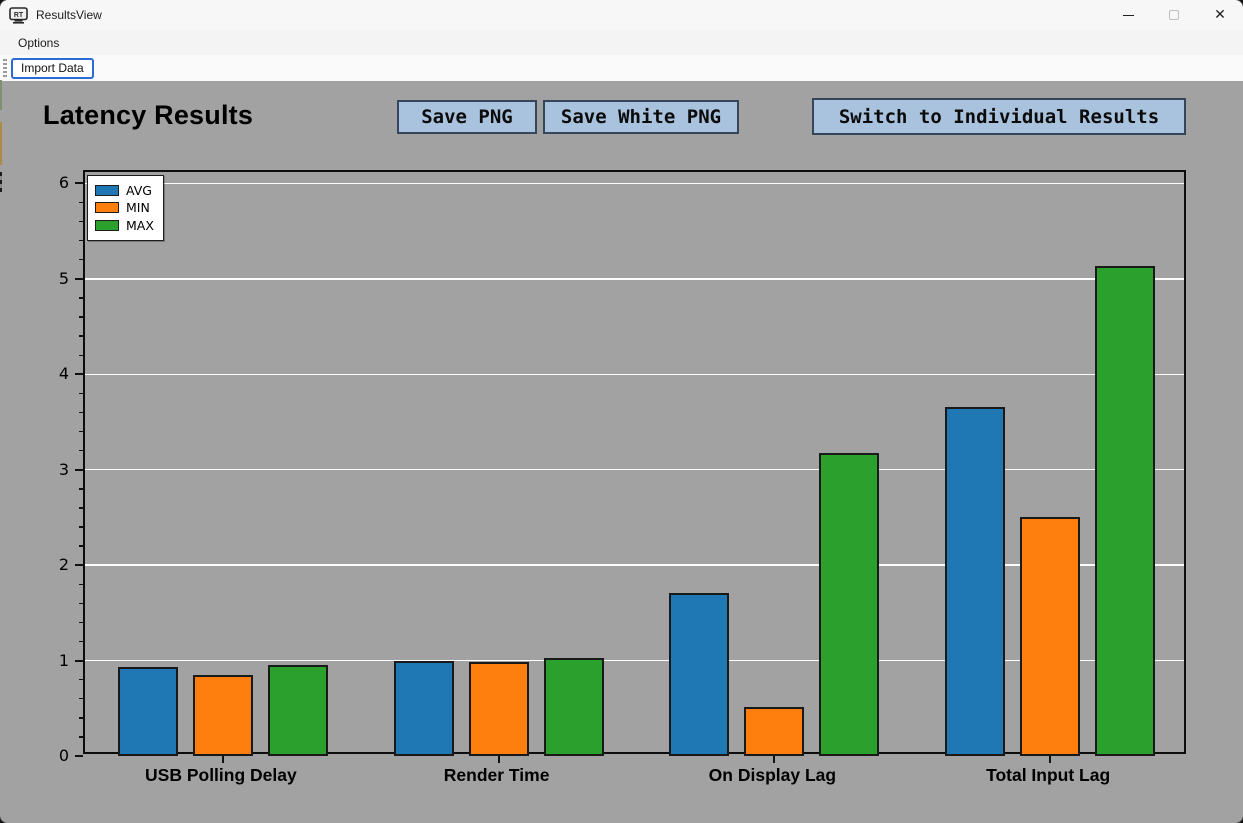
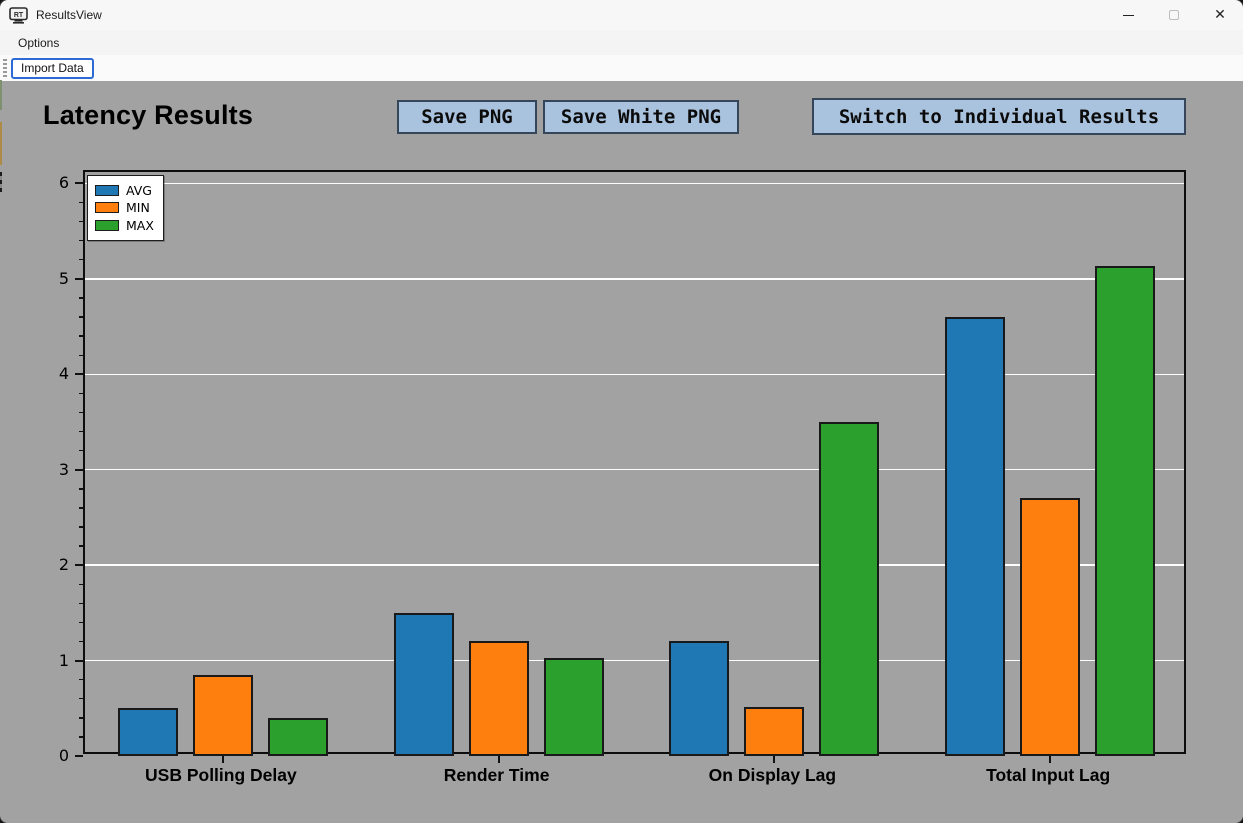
AVG/USB Polling Delay: 0.9 -> 0.5
MAX/USB Polling Delay: 0.9 -> 0.4
AVG/Render Time: 1.0 -> 1.5
MIN/Render Time: 1.0 -> 1.2
AVG/On Display Lag: 1.7 -> 1.2
MAX/On Display Lag: 3.2 -> 3.5
AVG/Total Input Lag: 3.7 -> 4.6
MIN/Total Input Lag: 2.5 -> 2.7
